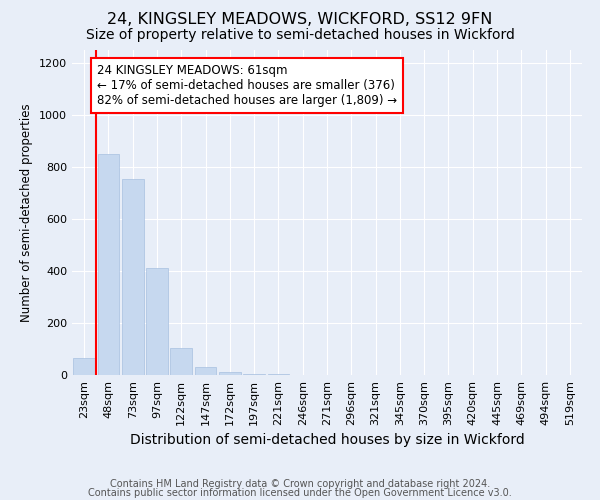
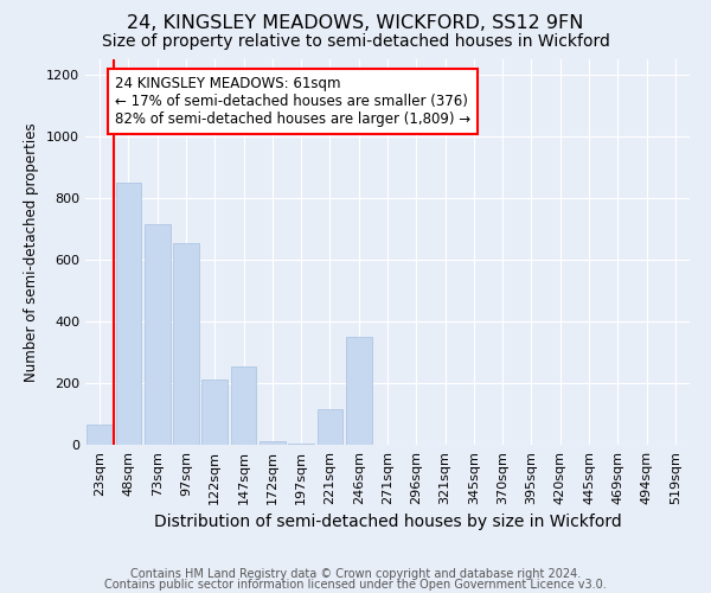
73sqm: 755 -> 715
97sqm: 410 -> 655
122sqm: 105 -> 210
147sqm: 30 -> 255
221sqm: 2 -> 115
246sqm: 1 -> 350
